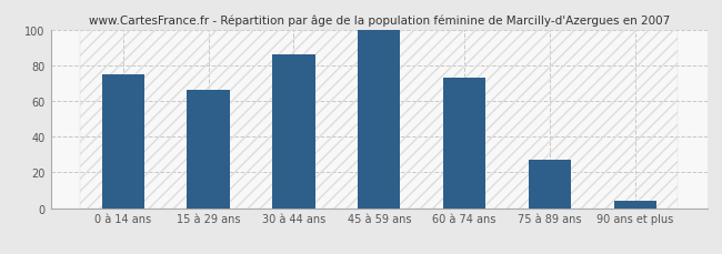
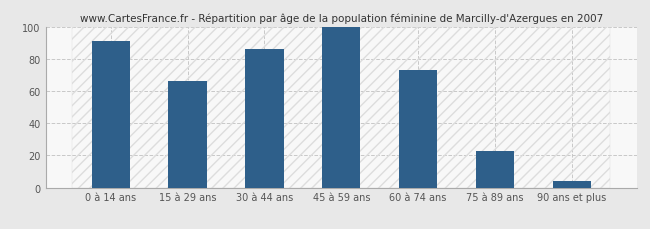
0 à 14 ans: 75 -> 91
75 à 89 ans: 27 -> 23
